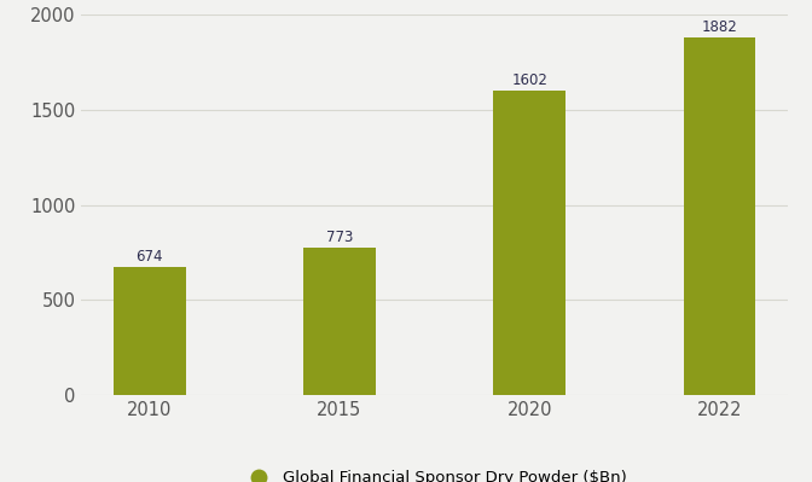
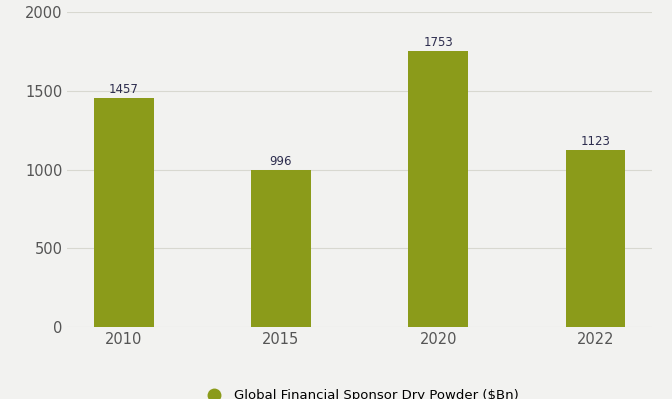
2010: 674 -> 1457
2015: 773 -> 996
2020: 1602 -> 1753
2022: 1882 -> 1123
